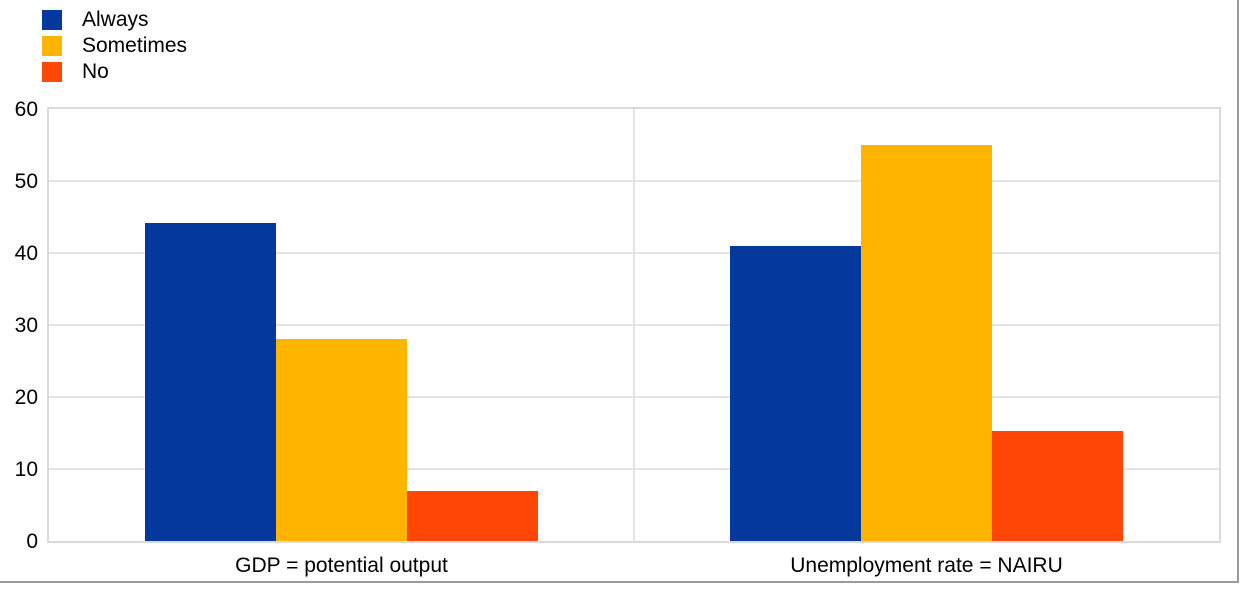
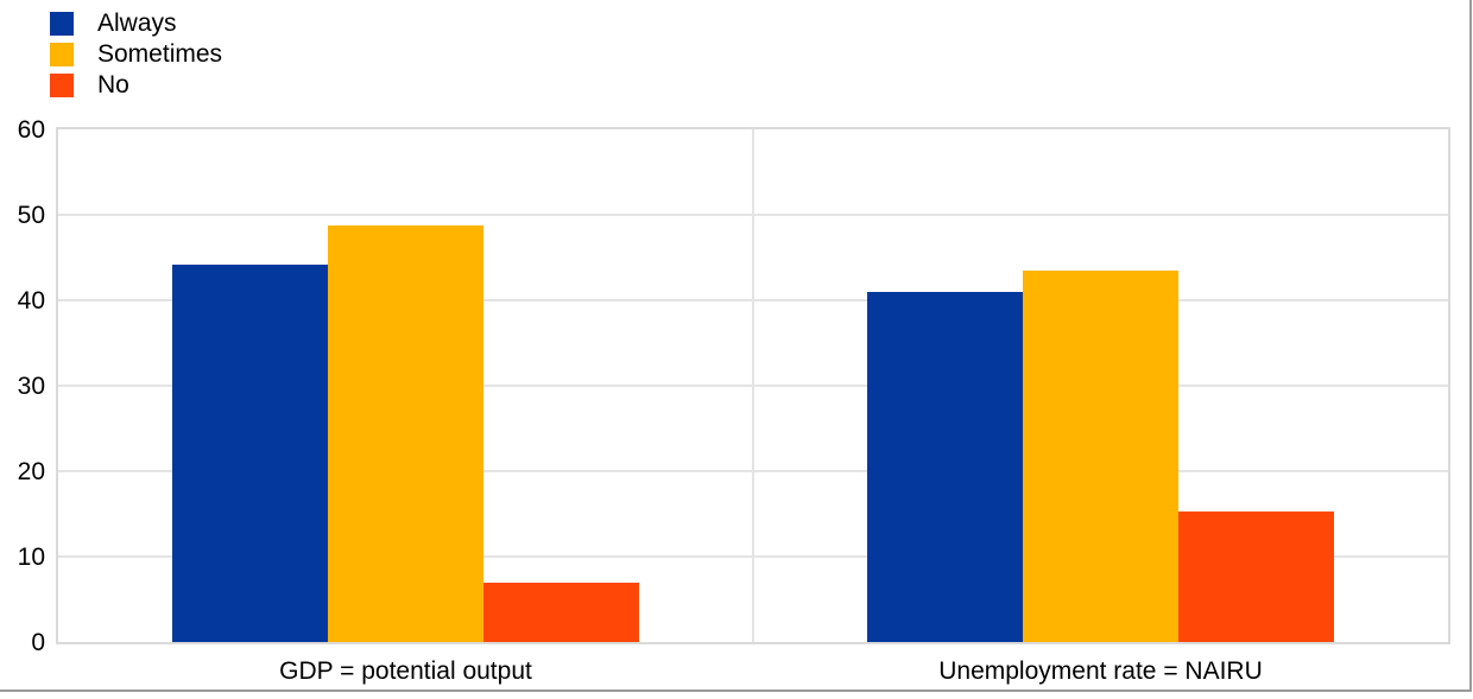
Sometimes/GDP = potential output: 28 -> 49
Sometimes/Unemployment rate = NAIRU: 55 -> 44
